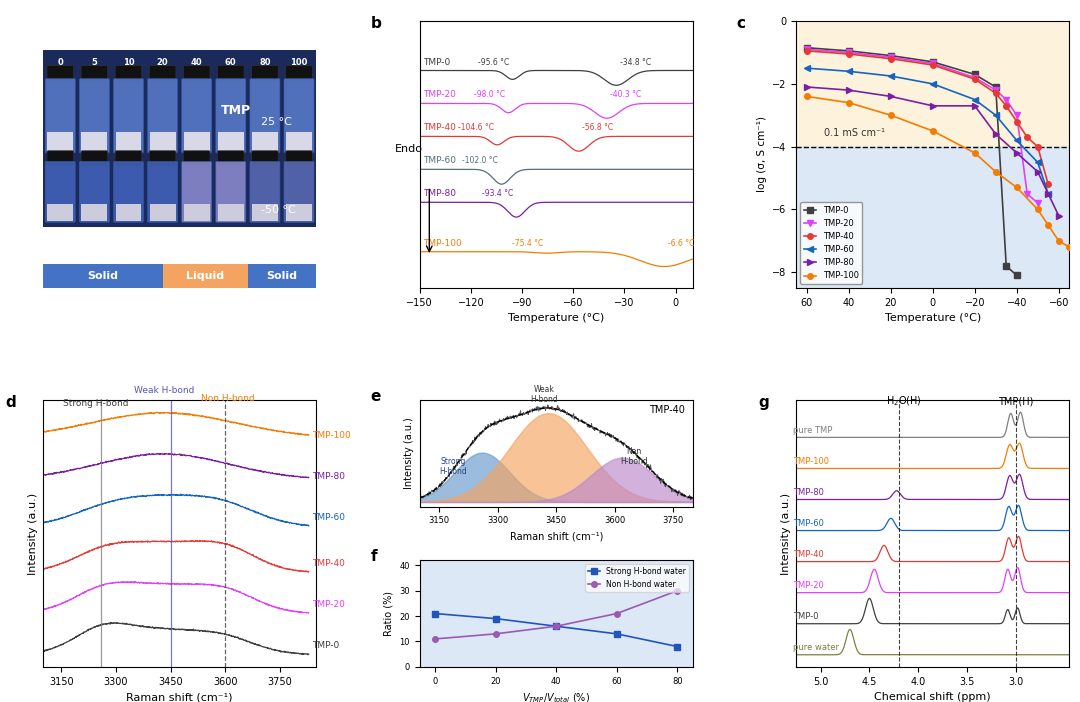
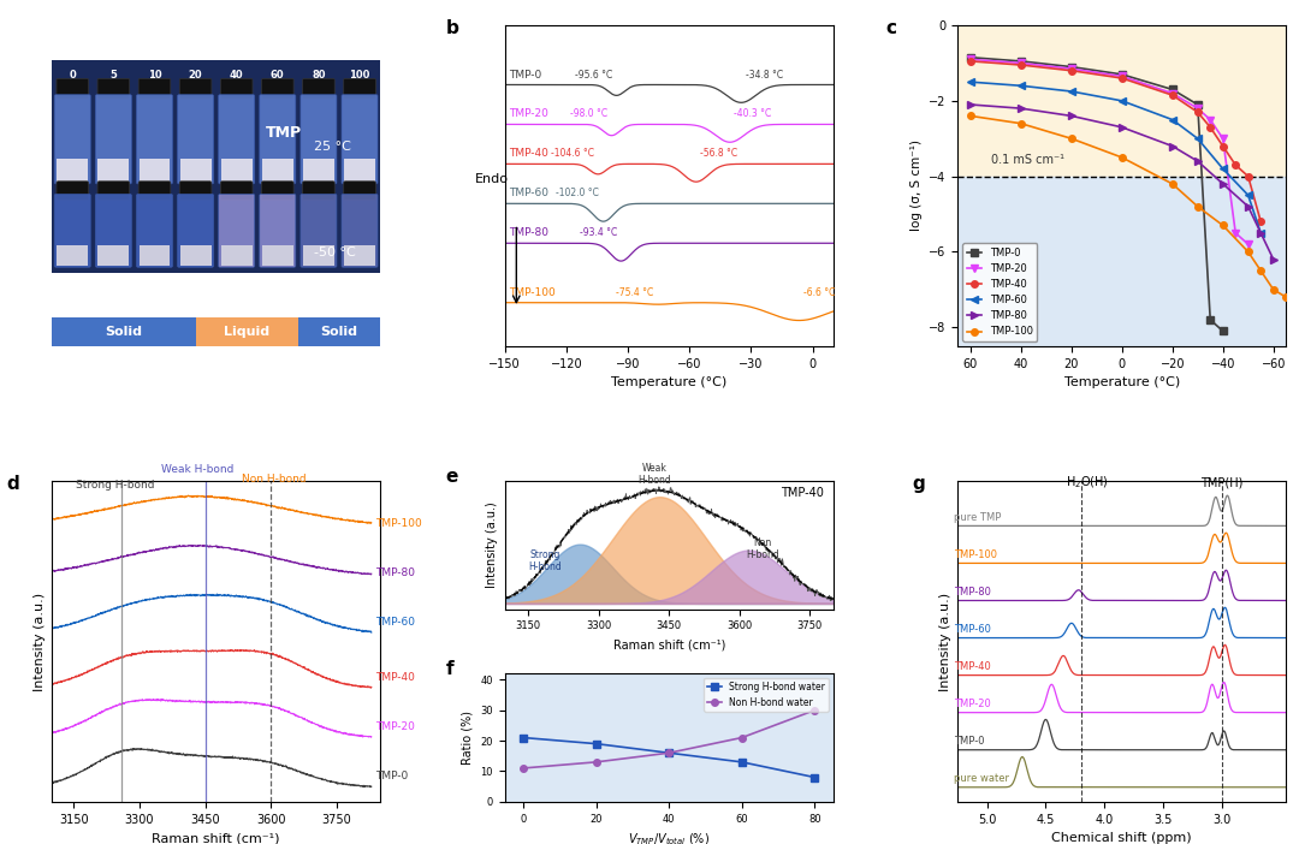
TMP-80/−20: -2.7 -> -3.2
